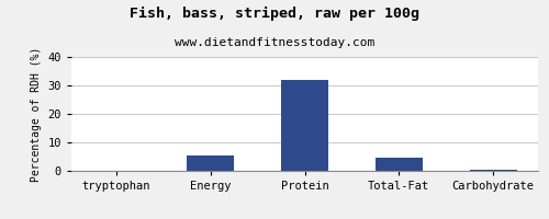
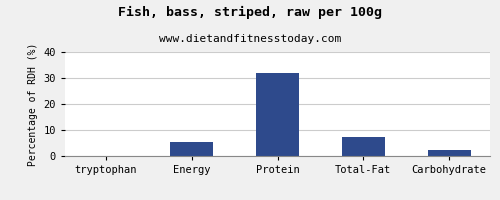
Total-Fat: 4.5 -> 7.5
Carbohydrate: 0.5 -> 2.5
